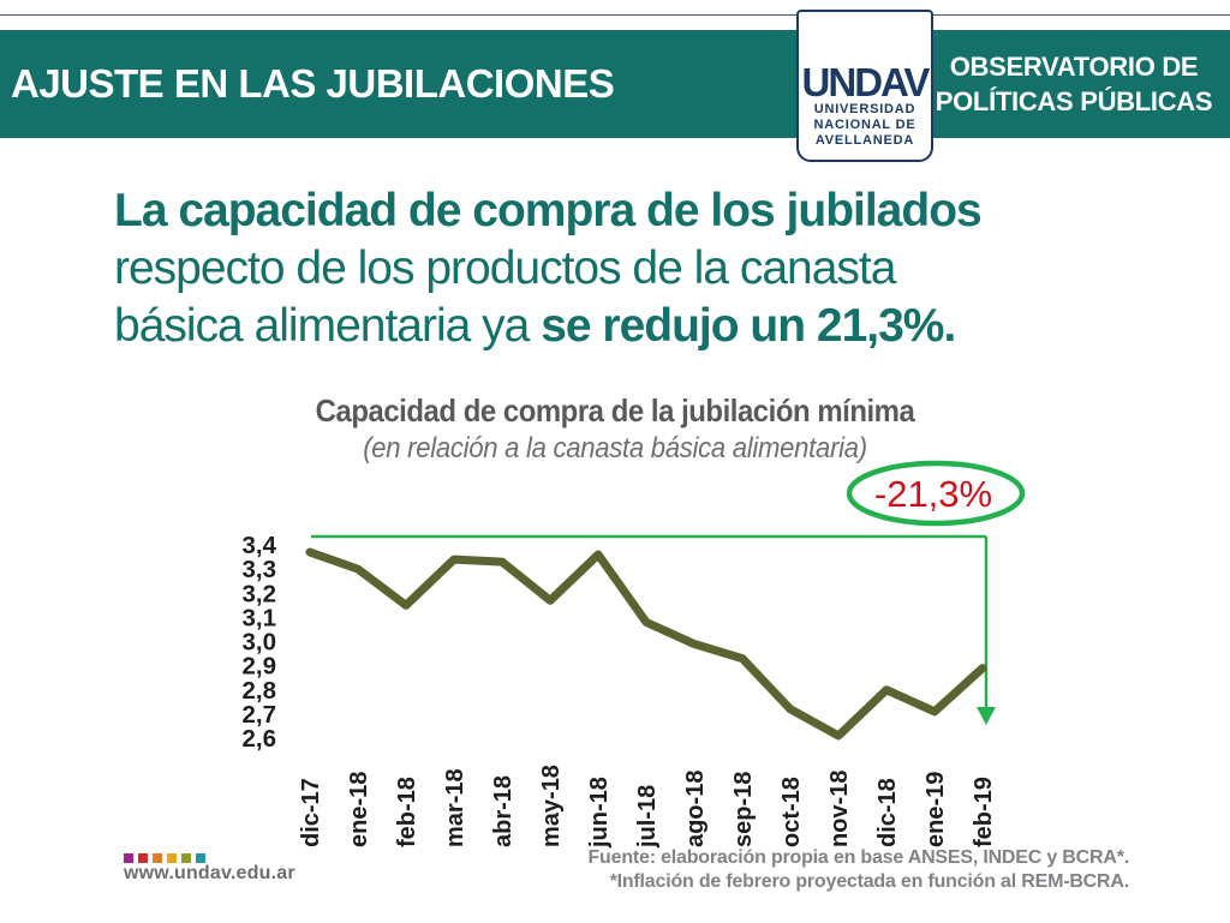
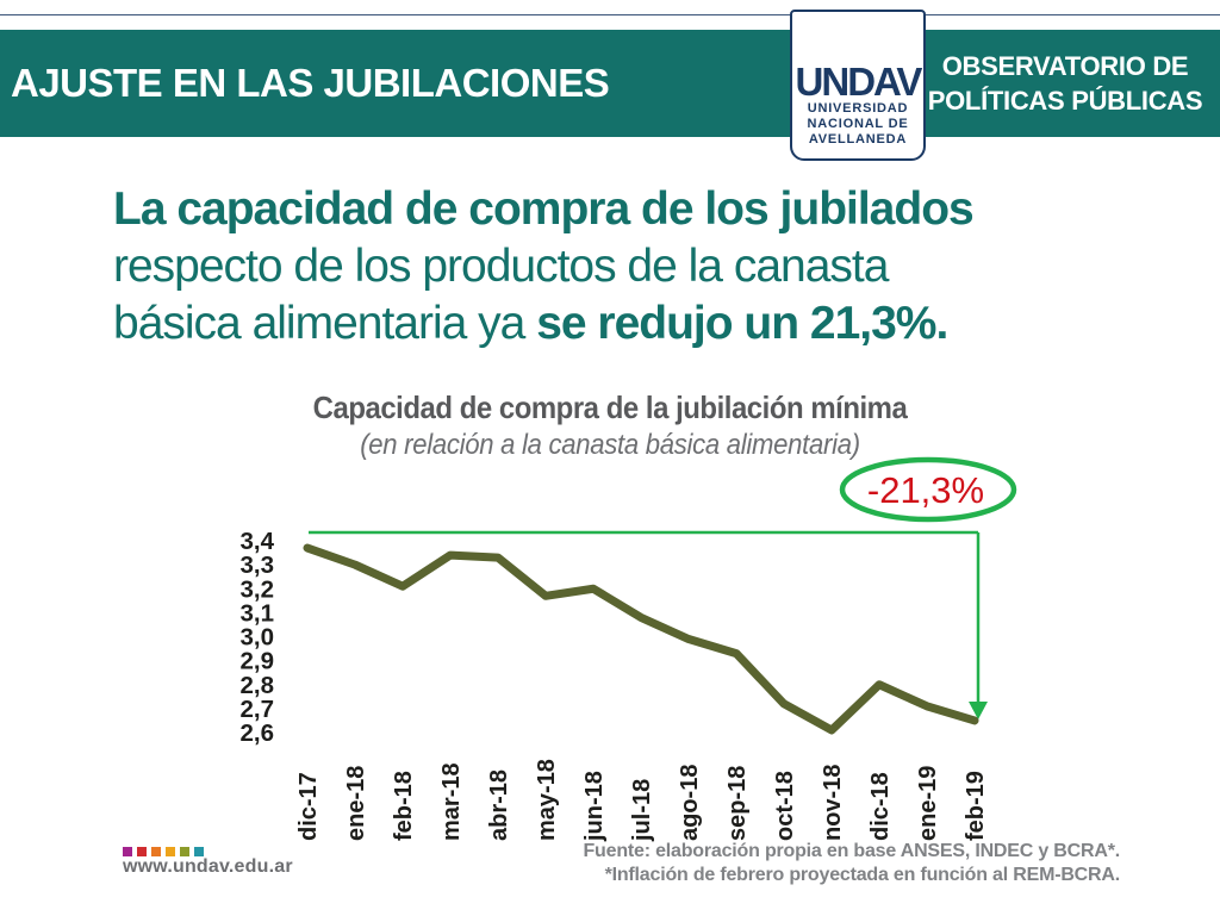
feb-18: 3,15 -> 3,21
jun-18: 3,36 -> 3,20
feb-19: 2,89 -> 2,65
